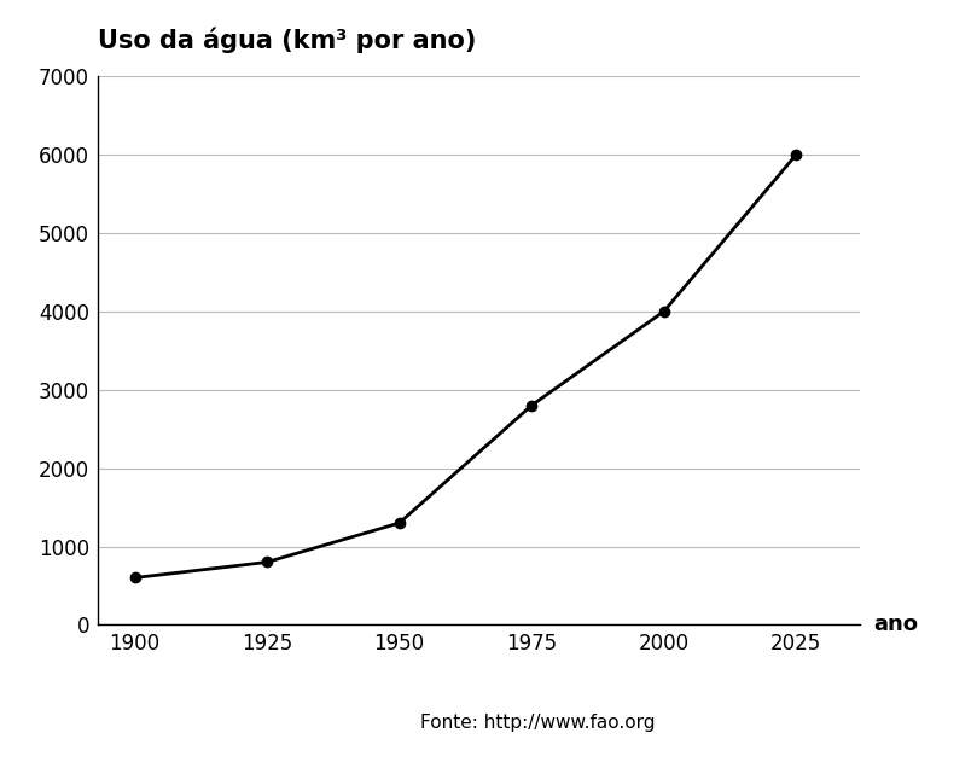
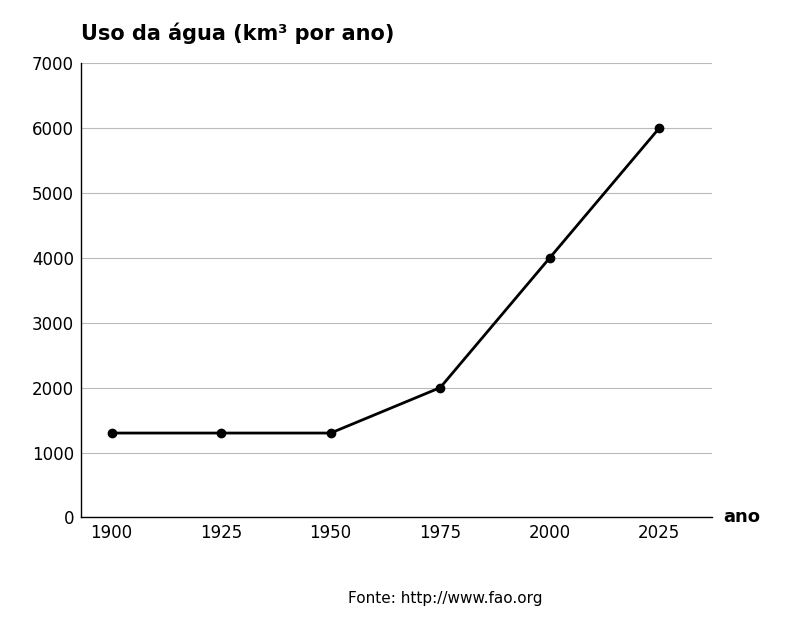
1900: 600 -> 1300
1925: 800 -> 1300
1975: 2800 -> 2000
